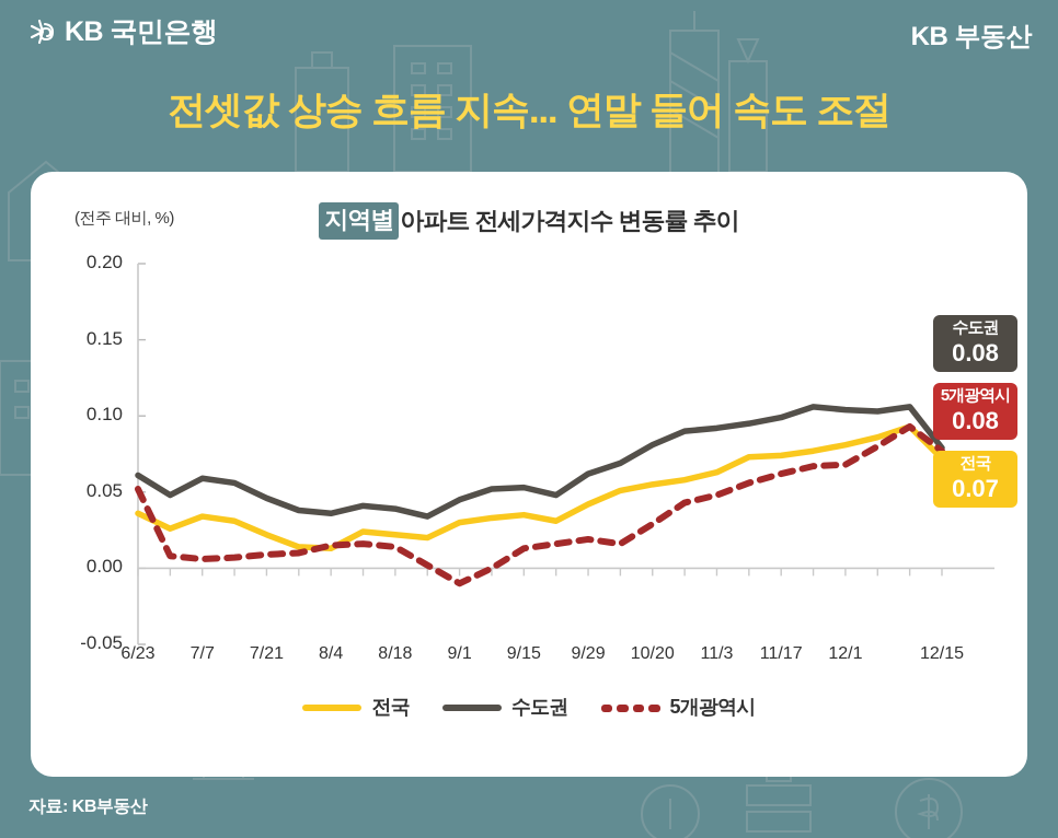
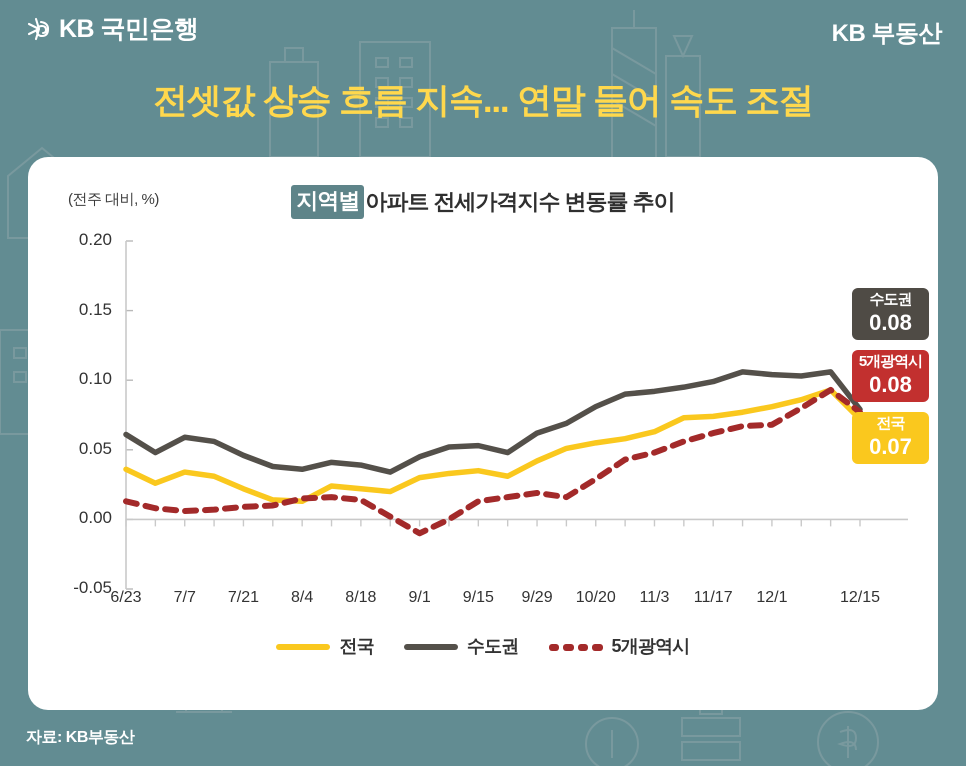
5개광역시/6/23: 0.052 -> 0.013
